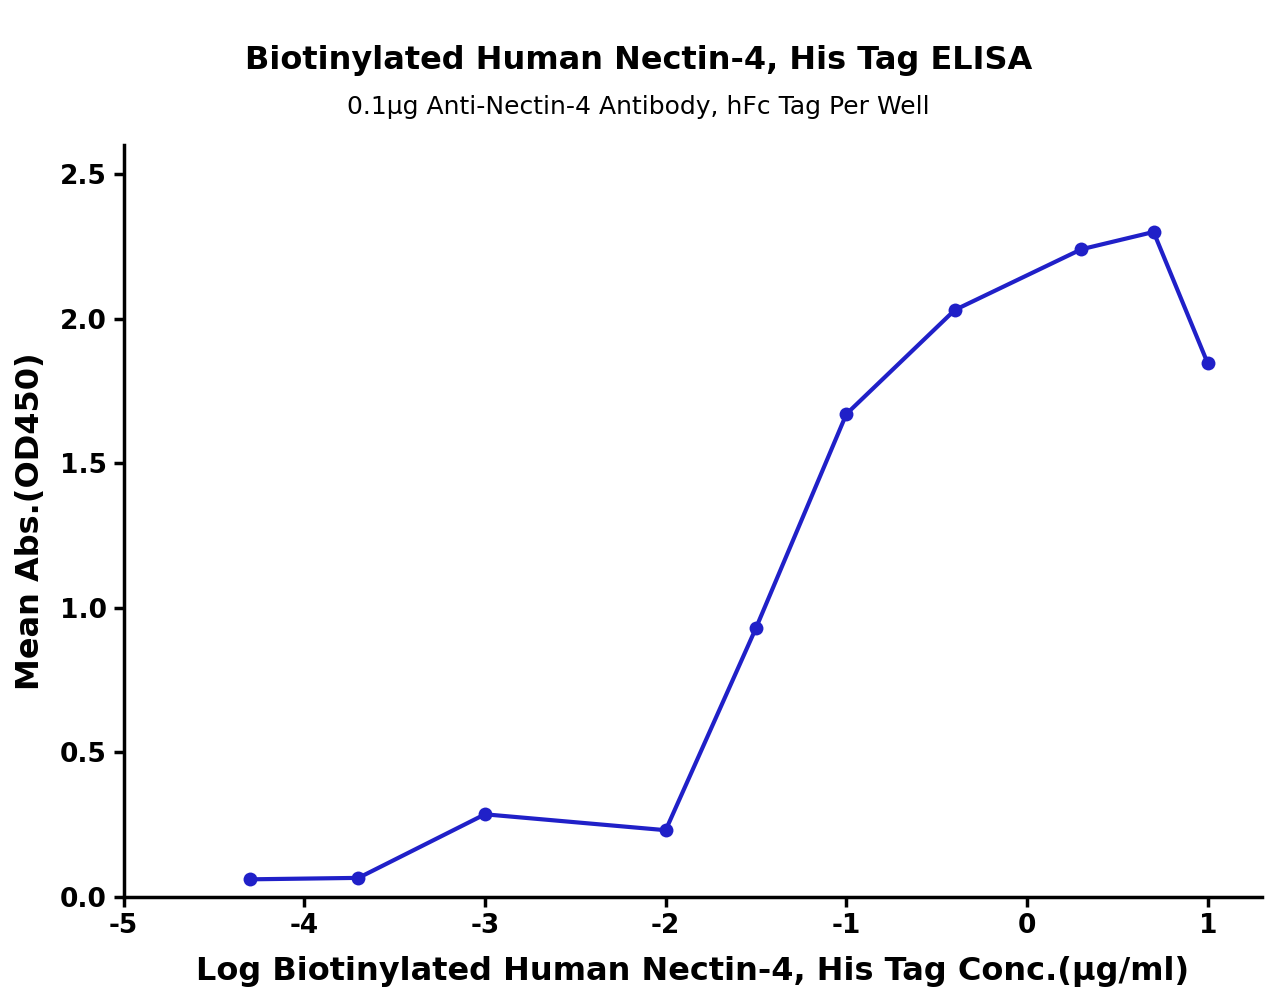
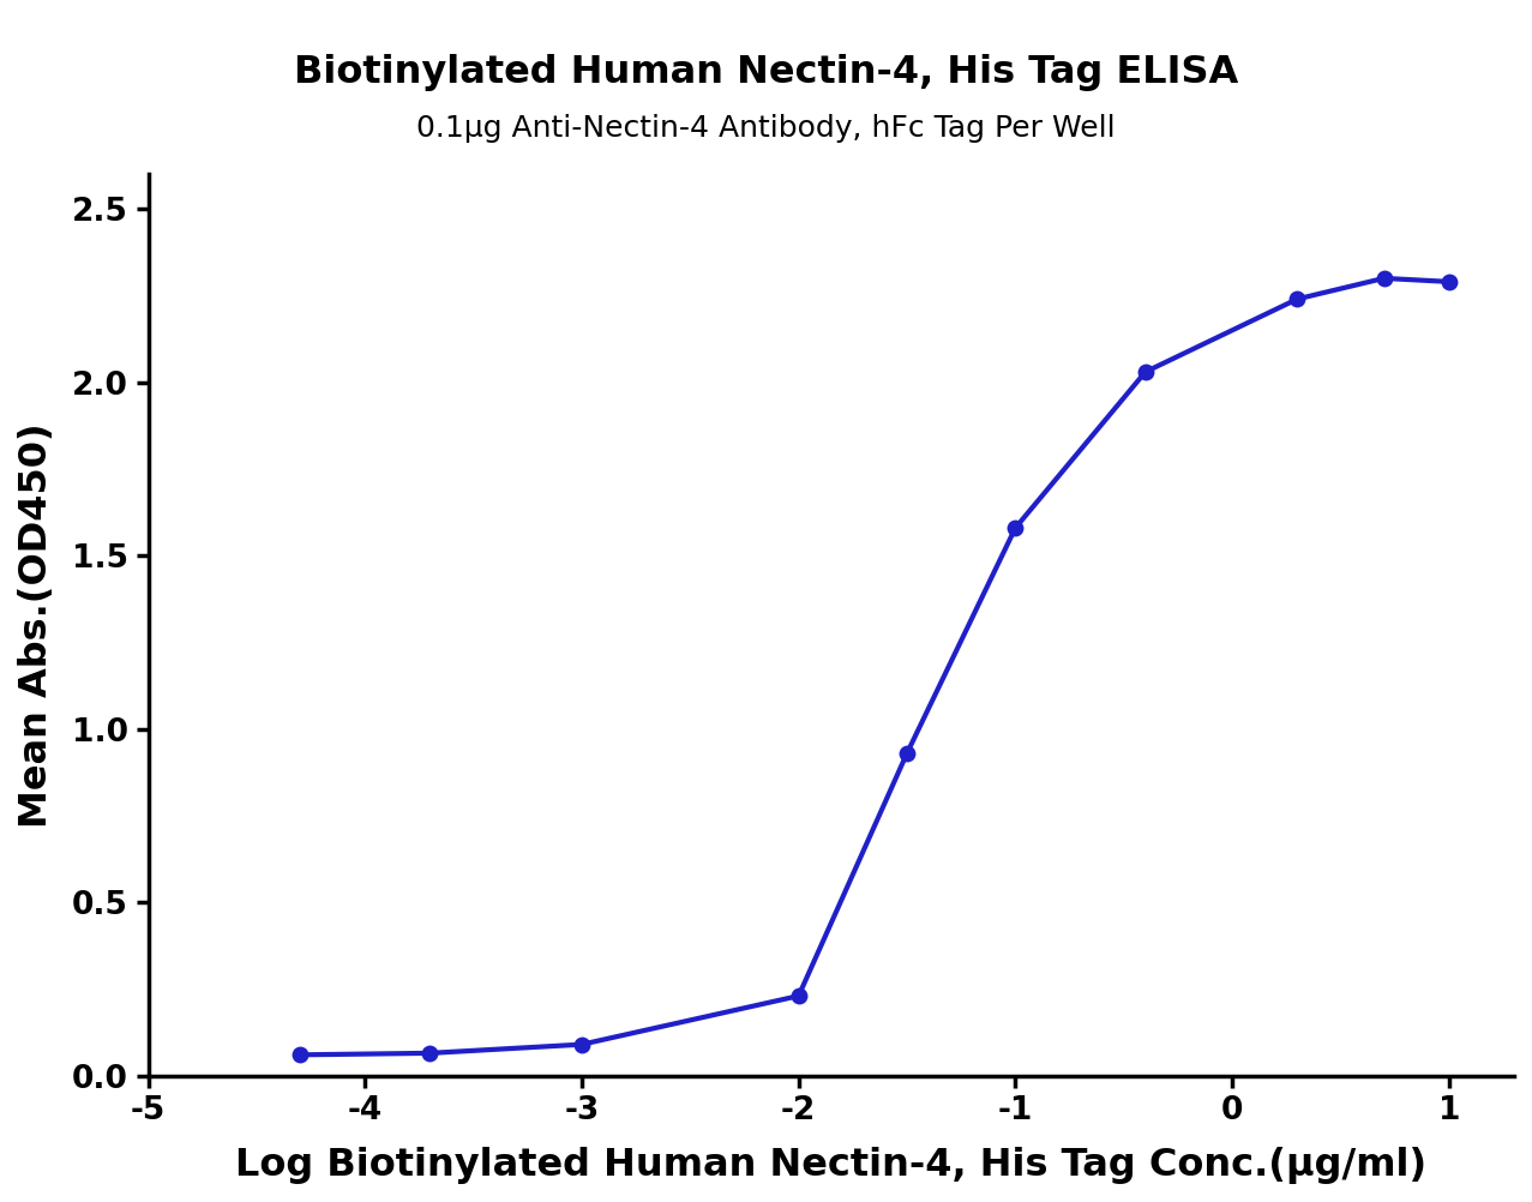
-3: 0.285 -> 0.090
-1: 1.670 -> 1.580
1: 1.845 -> 2.290
